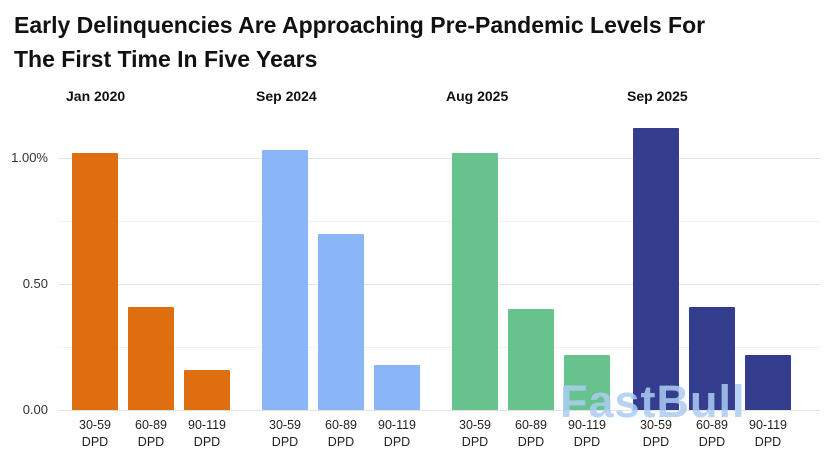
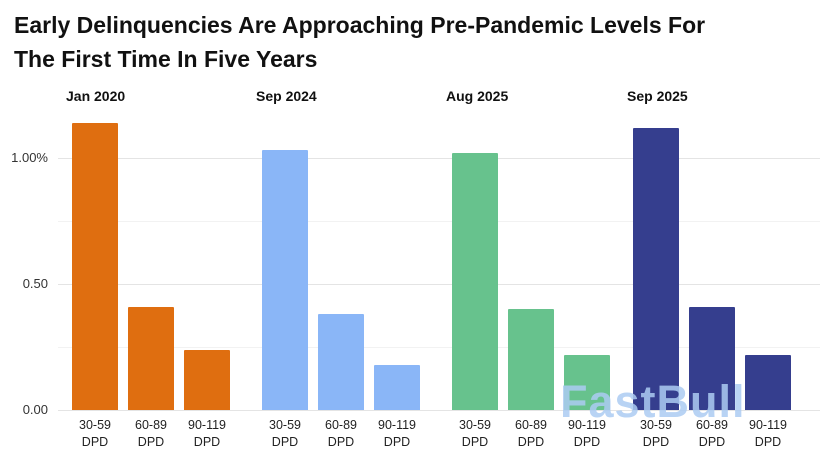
Jan 2020/30-59 DPD: 1.02% -> 1.14%
Sep 2024/60-89 DPD: 0.70% -> 0.38%
Jan 2020/90-119 DPD: 0.16% -> 0.24%
